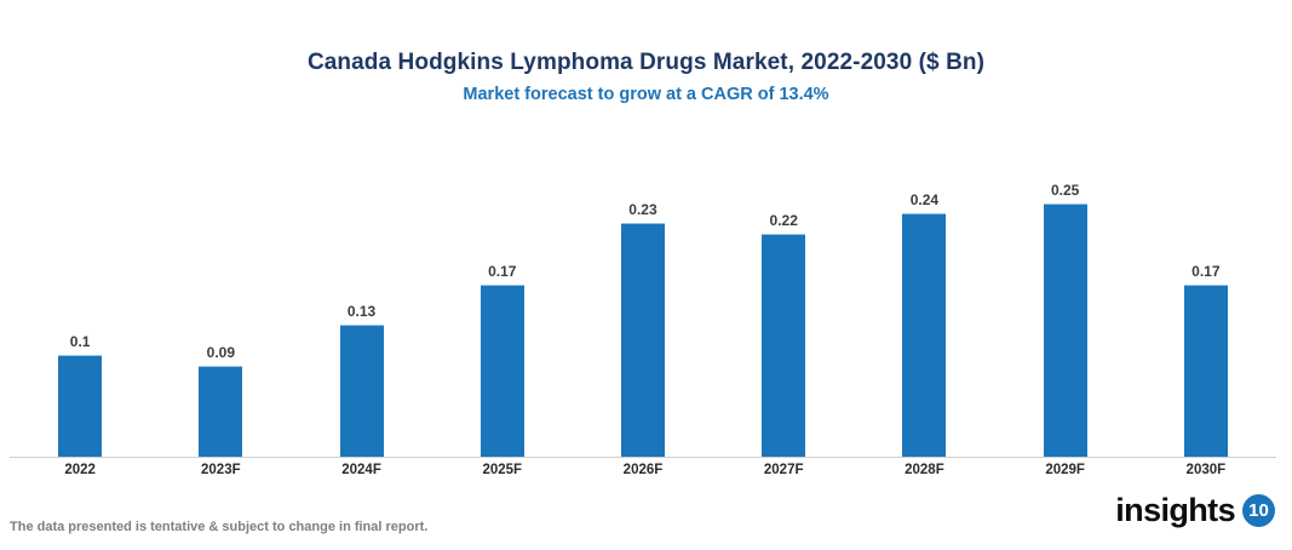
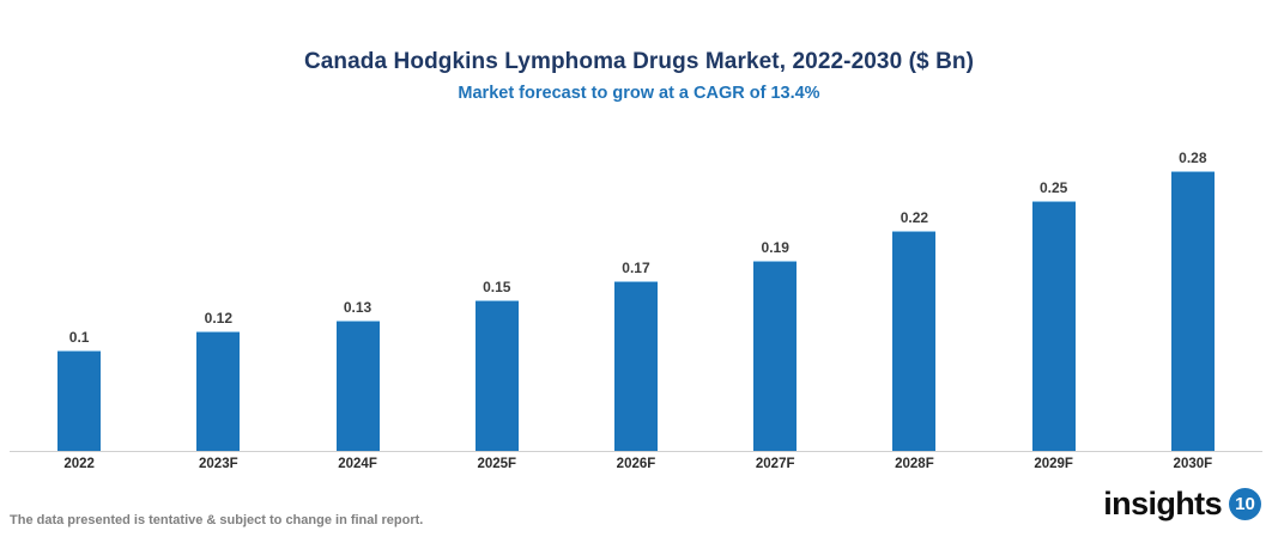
2023F: 0.09 -> 0.12
2025F: 0.17 -> 0.15
2026F: 0.23 -> 0.17
2027F: 0.22 -> 0.19
2028F: 0.24 -> 0.22
2030F: 0.17 -> 0.28
